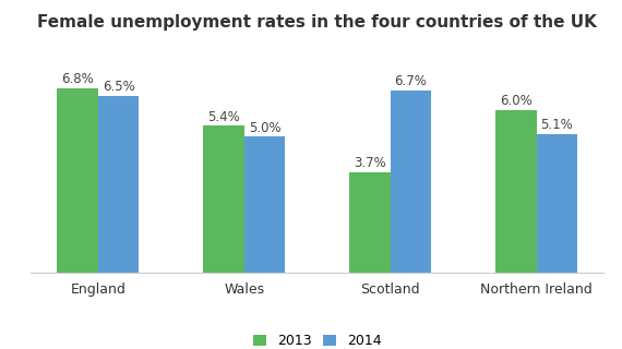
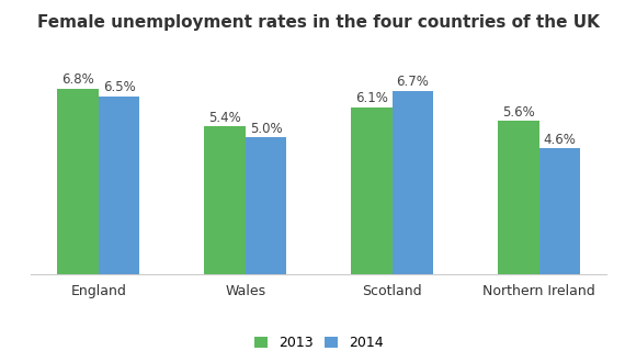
2013/Scotland: 3.7% -> 6.1%
2013/Northern Ireland: 6.0% -> 5.6%
2014/Northern Ireland: 5.1% -> 4.6%
